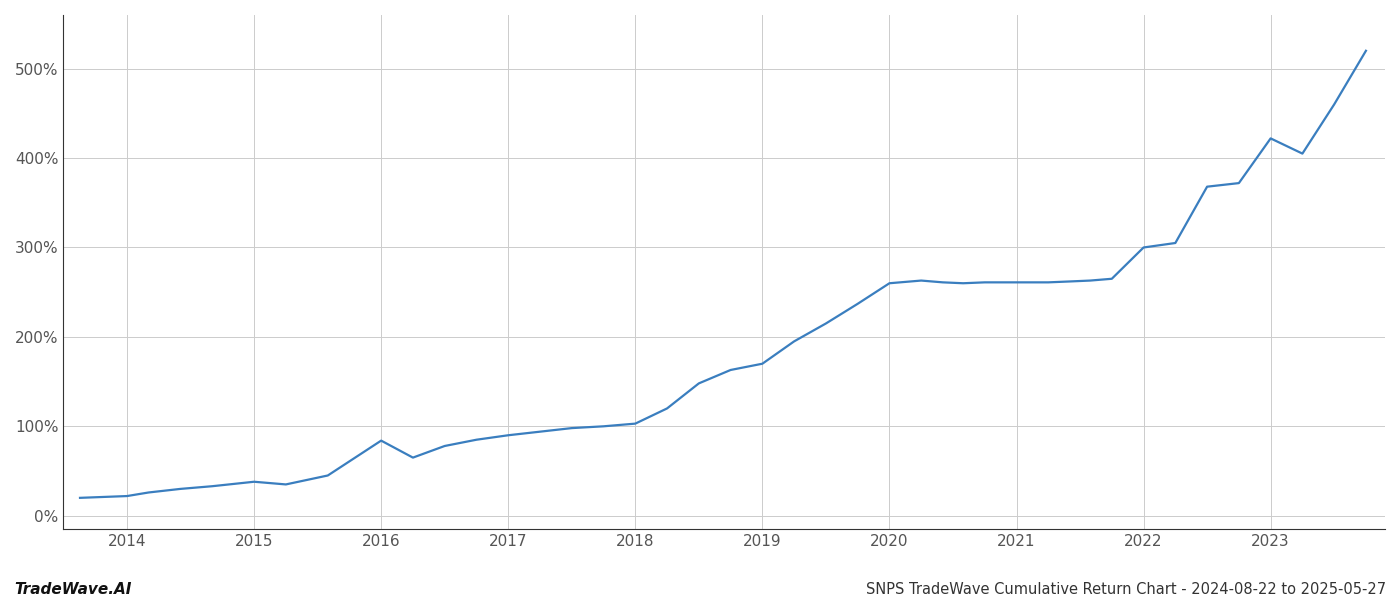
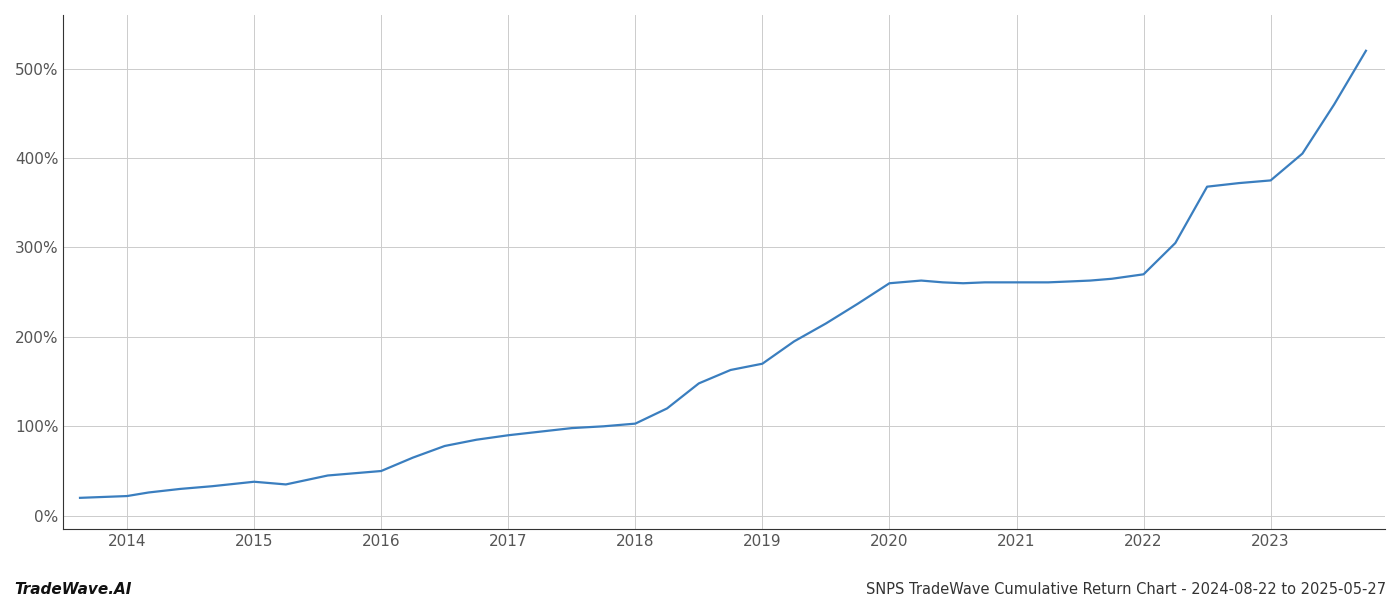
2016: 84% -> 50%
2022: 300% -> 270%
2023: 422% -> 375%
